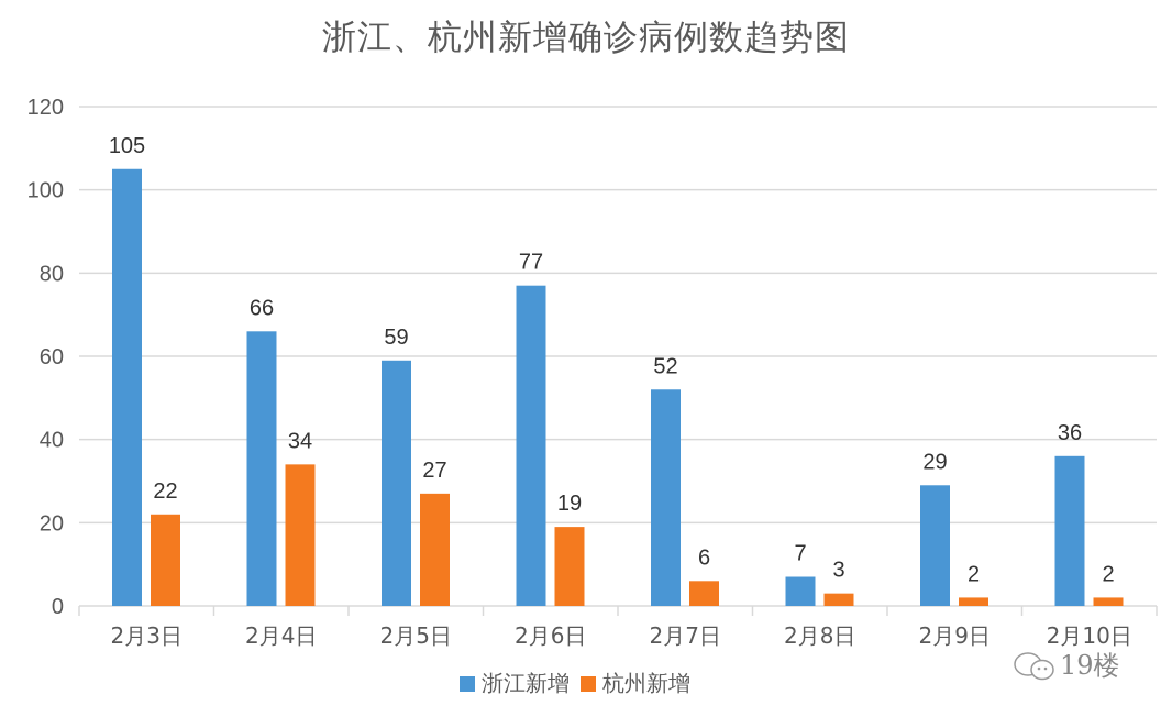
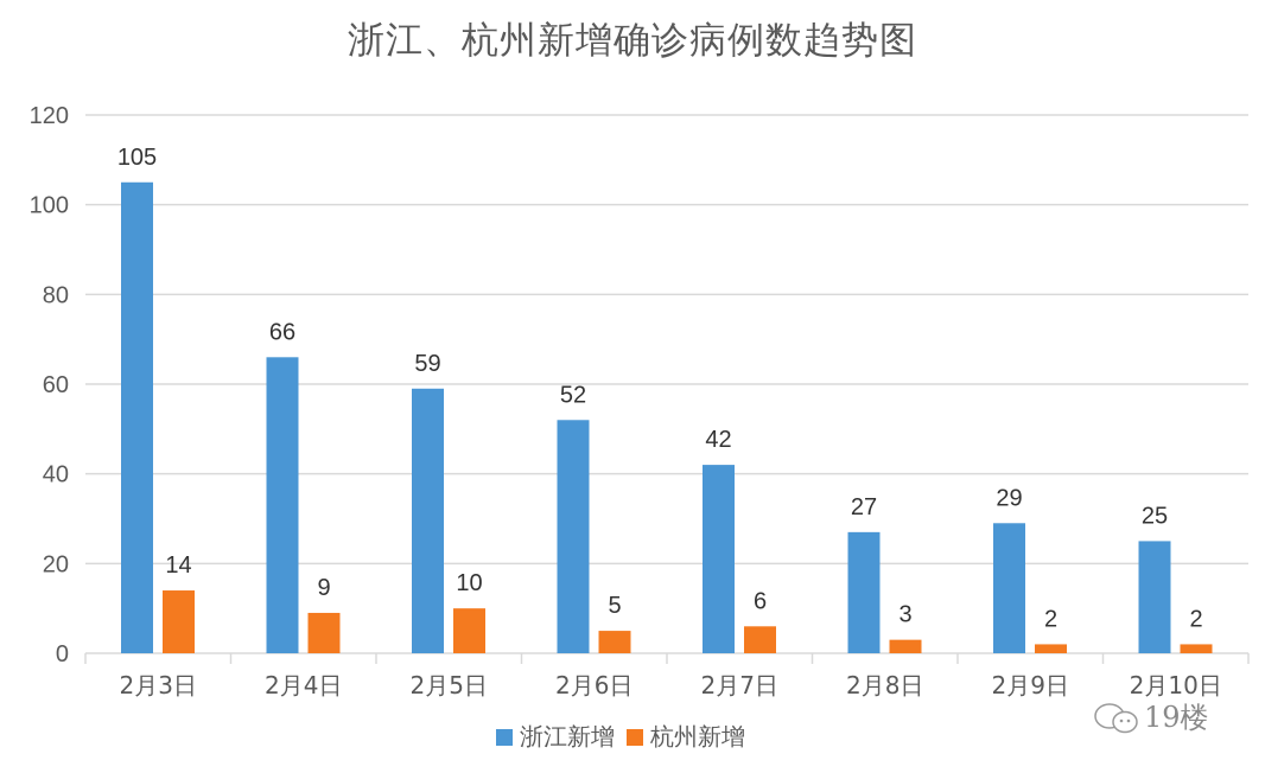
杭州新增/2月3日: 22 -> 14
杭州新增/2月4日: 34 -> 9
杭州新增/2月5日: 27 -> 10
浙江新增/2月6日: 77 -> 52
杭州新增/2月6日: 19 -> 5
浙江新增/2月7日: 52 -> 42
浙江新增/2月8日: 7 -> 27
浙江新增/2月10日: 36 -> 25
